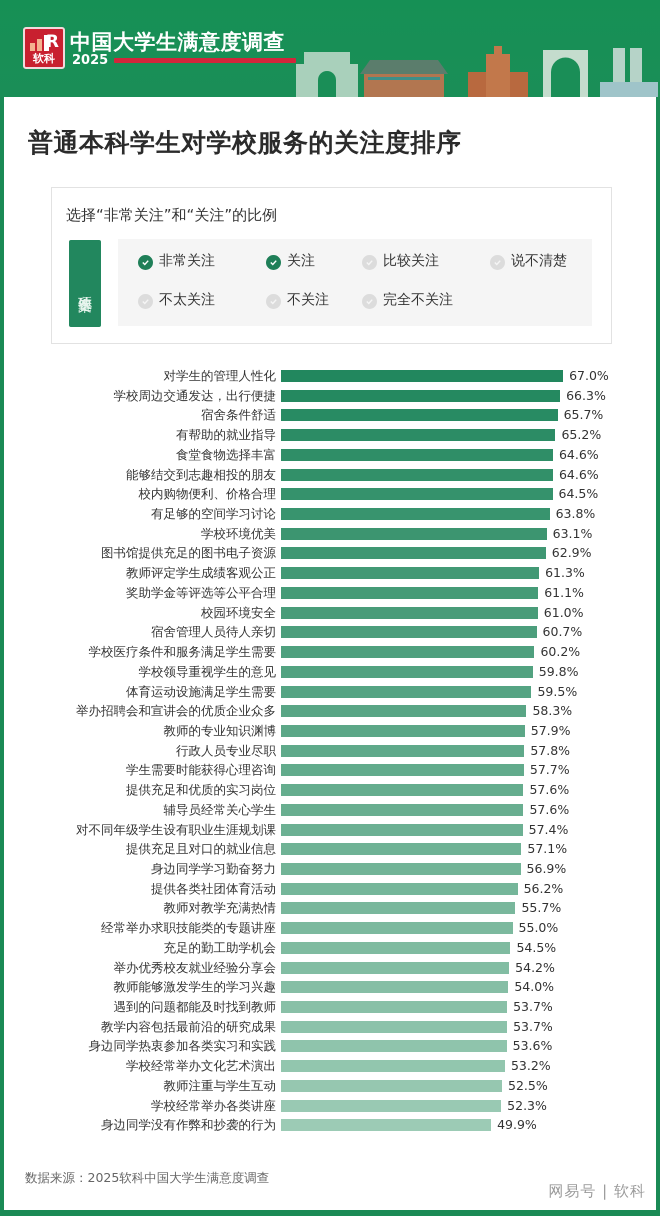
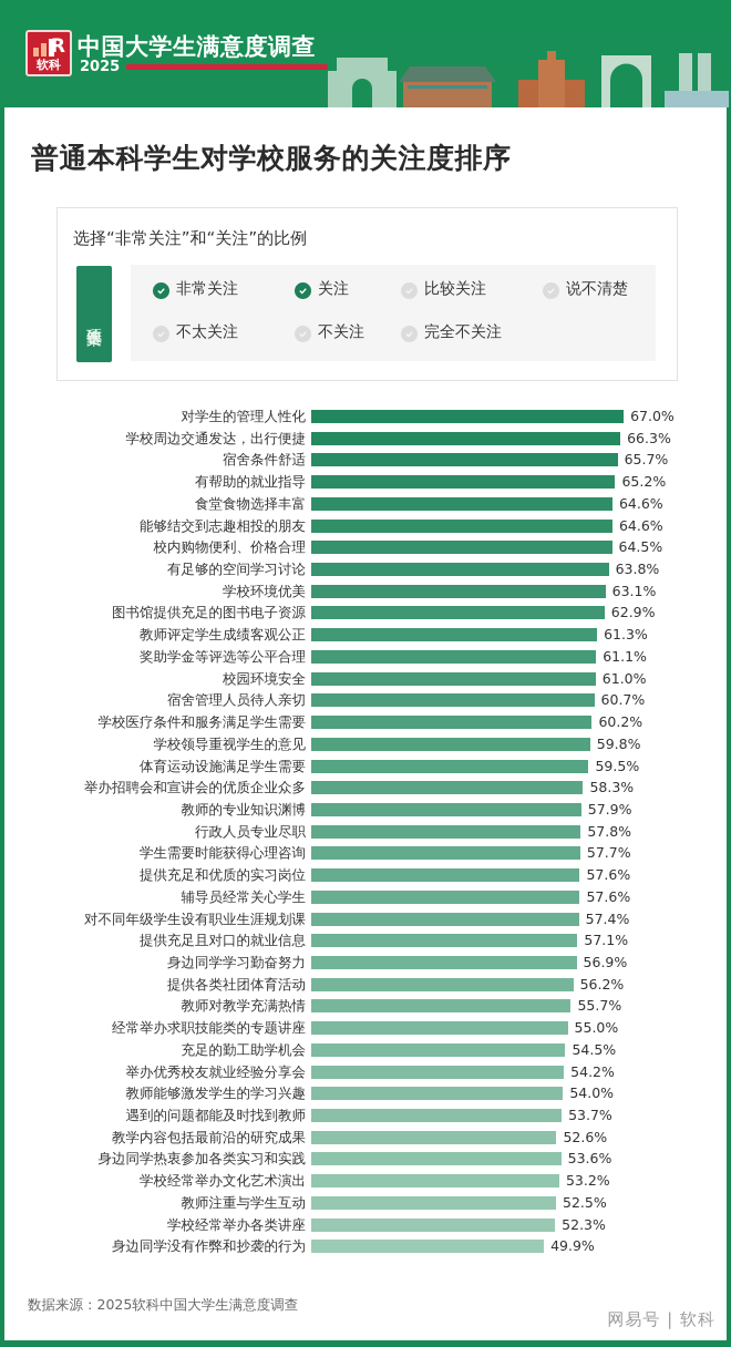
教学内容包括最前沿的研究成果: 53.7% -> 52.6%
